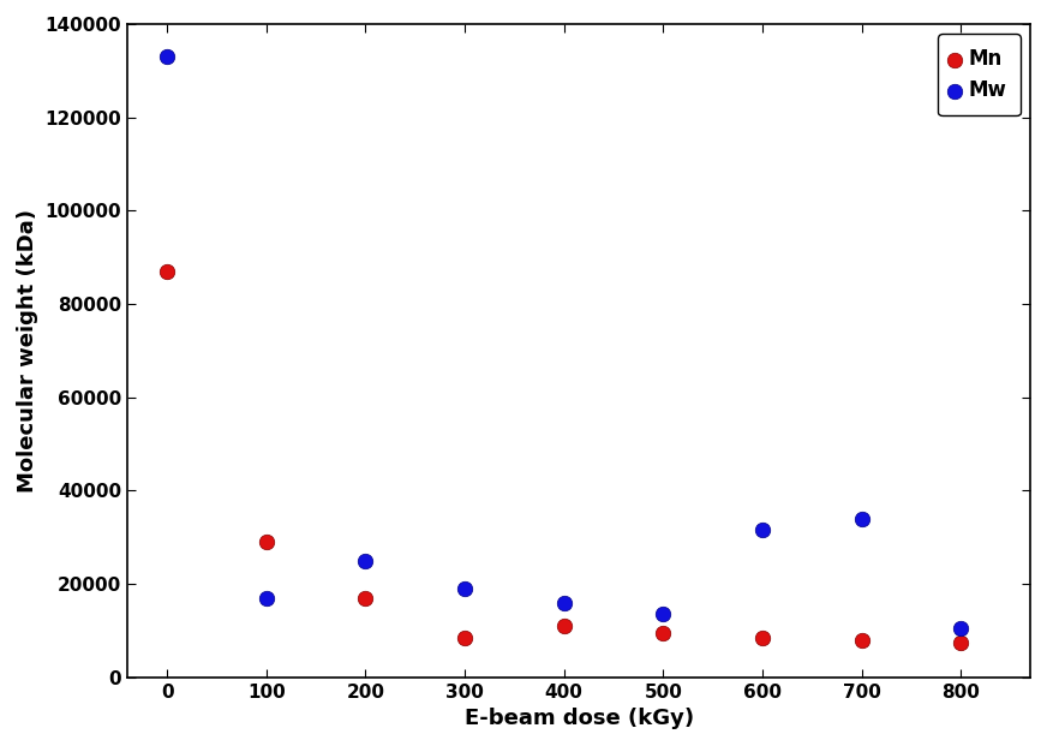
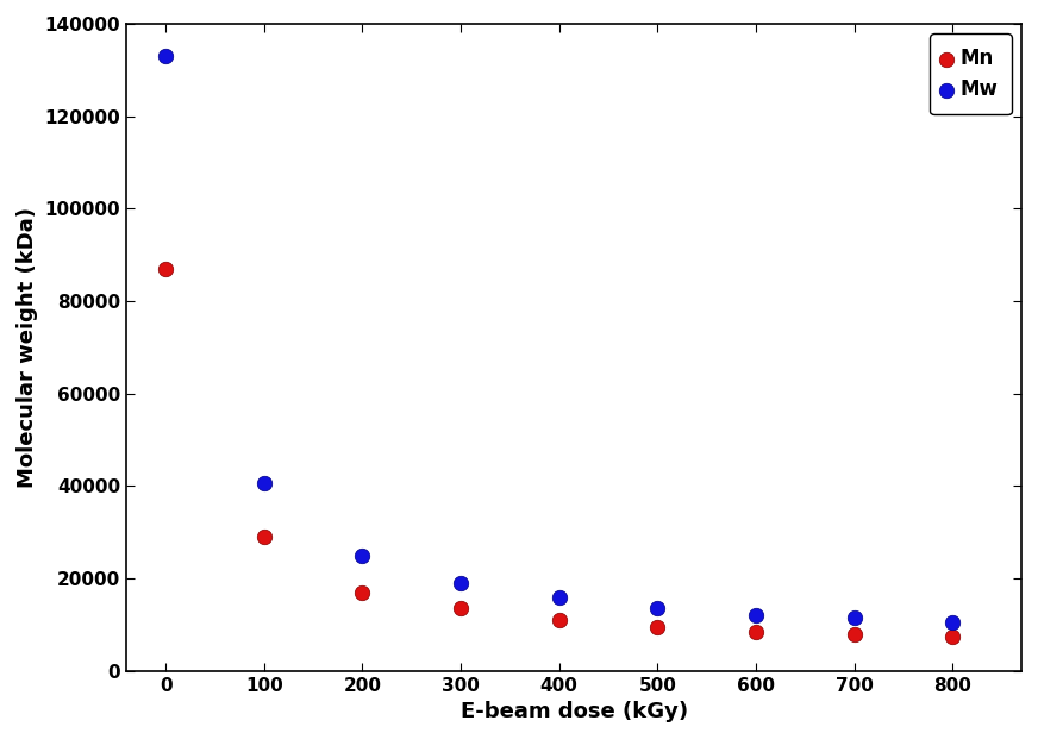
Mw/100: 17000 -> 40500
Mn/300: 8500 -> 13500
Mw/600: 31500 -> 12000
Mw/700: 34000 -> 11500
